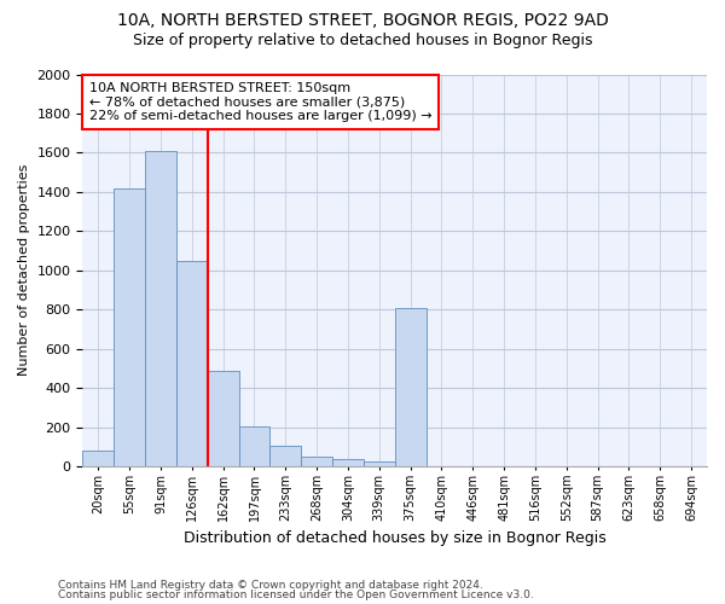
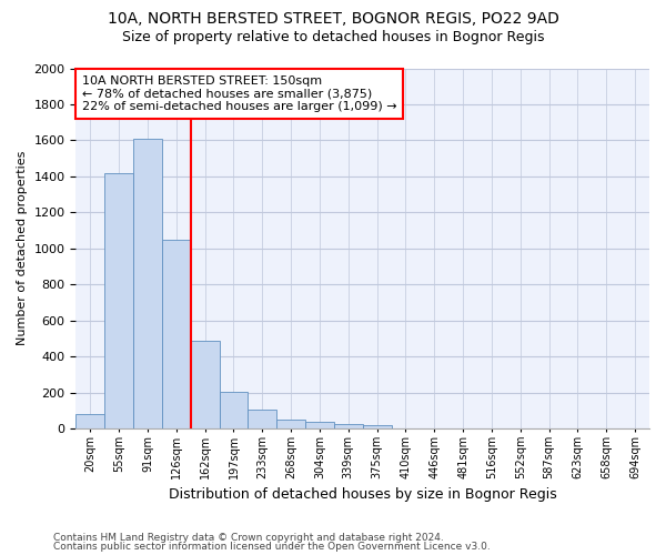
375sqm: 810 -> 20
